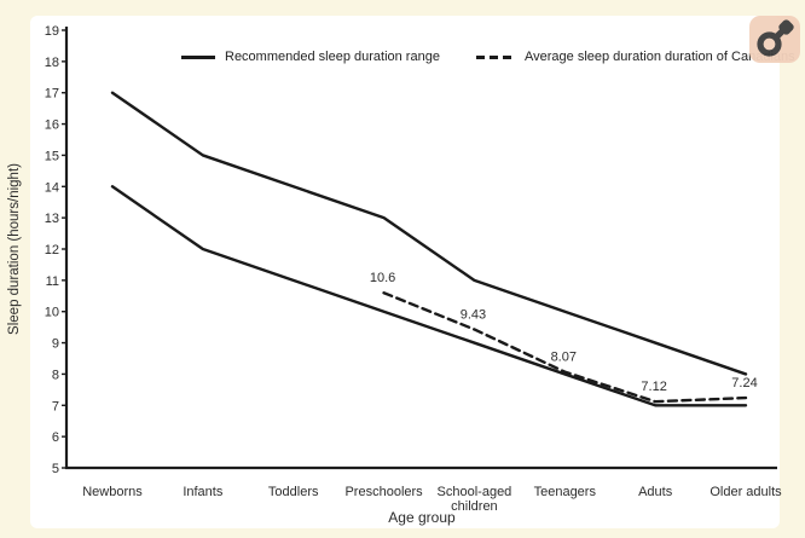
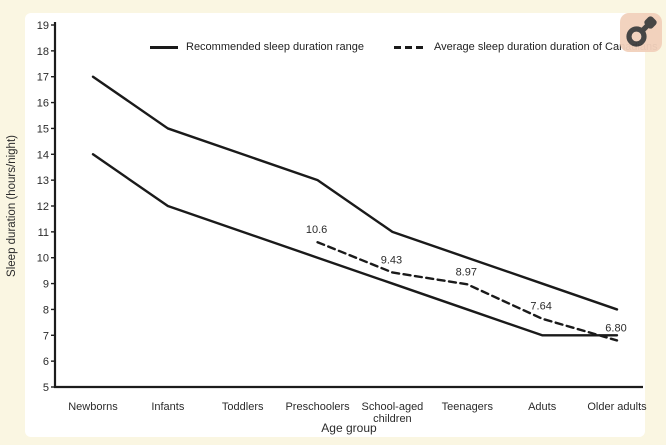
Average sleep duration duration of Canadians/Teenagers: 8.07 -> 8.97
Average sleep duration duration of Canadians/Aduts: 7.12 -> 7.64
Average sleep duration duration of Canadians/Older adults: 7.24 -> 6.80
